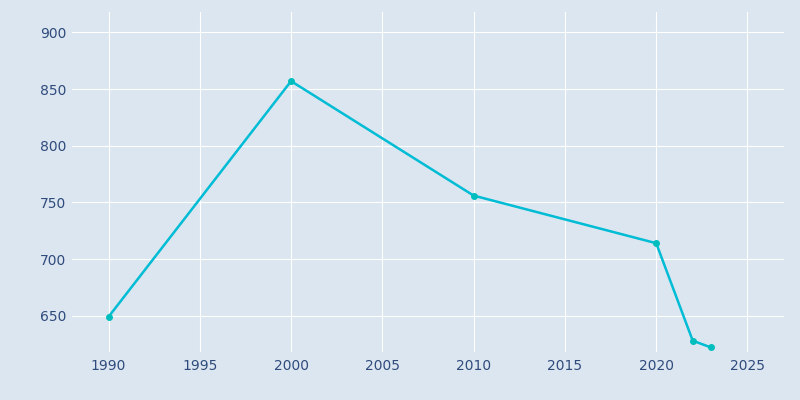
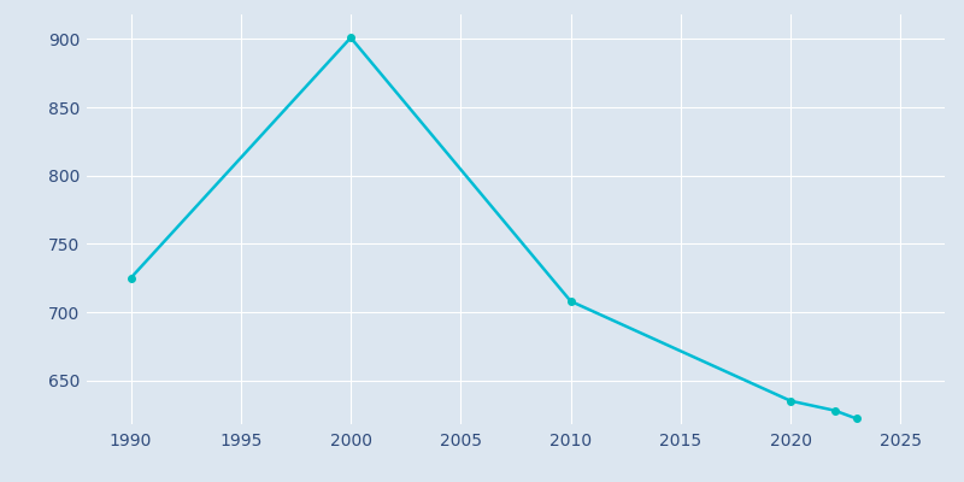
1990: 649 -> 725
2000: 857 -> 901
2010: 756 -> 708
2020: 714 -> 635
